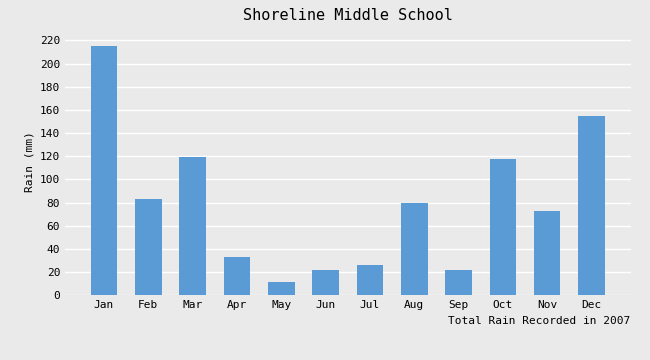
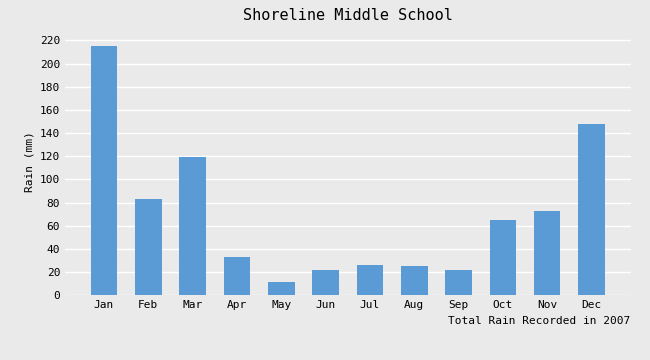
Aug: 80 -> 25
Oct: 118 -> 65
Dec: 155 -> 148
